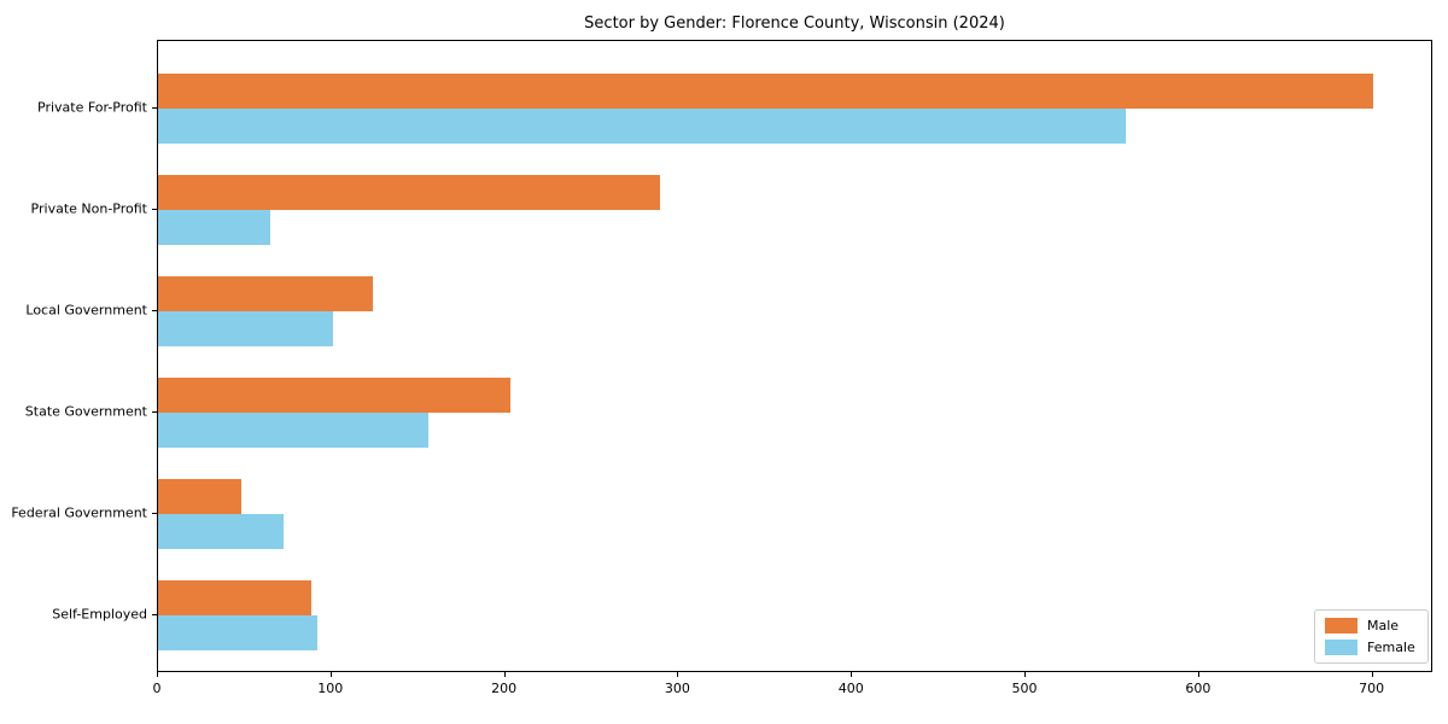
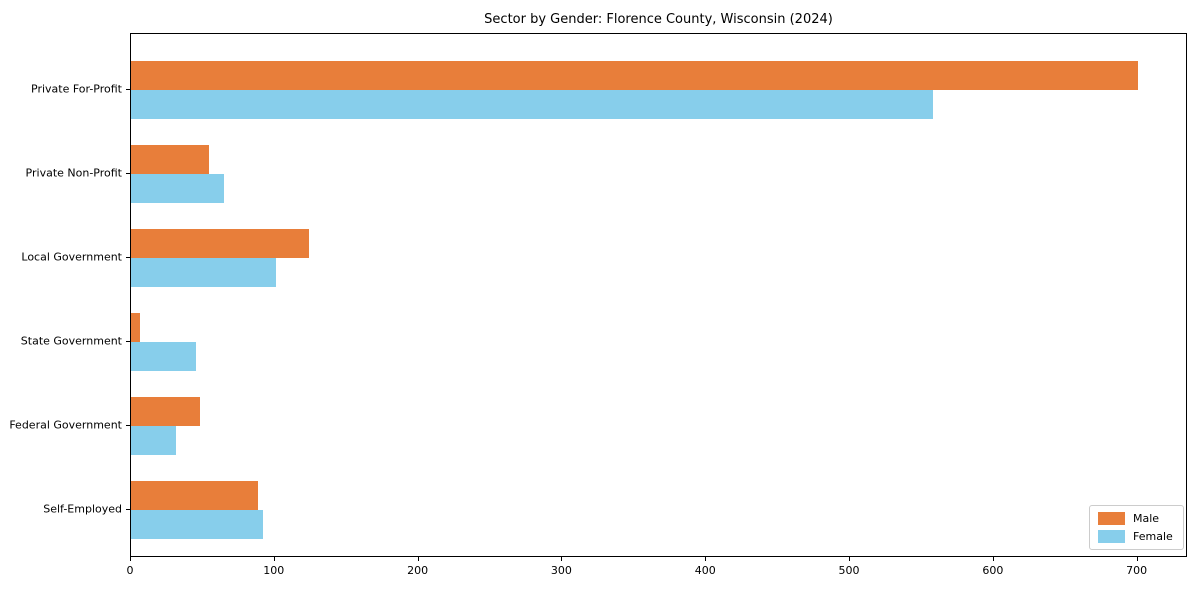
Male/Private Non-Profit: 289 -> 54
Male/State Government: 203 -> 6
Female/State Government: 156 -> 45
Female/Federal Government: 72 -> 31
